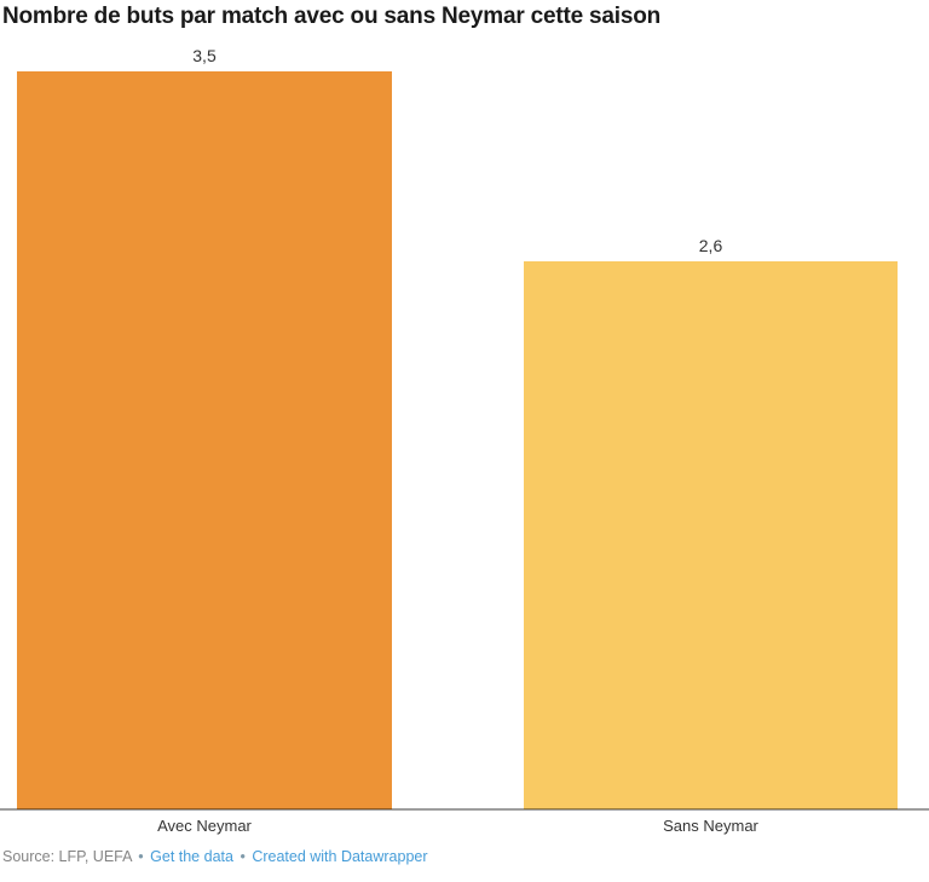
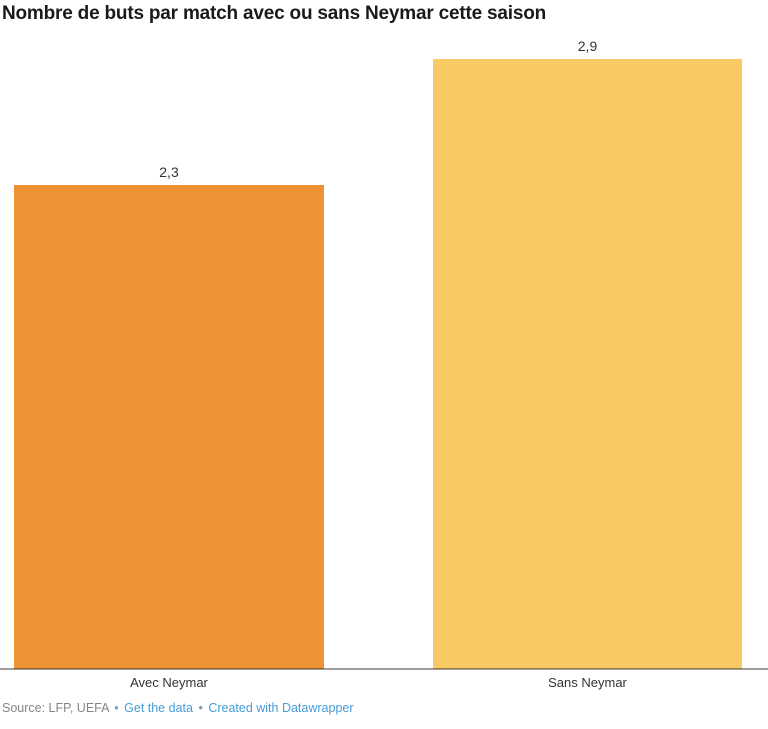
Avec Neymar: 3,5 -> 2,3
Sans Neymar: 2,6 -> 2,9
